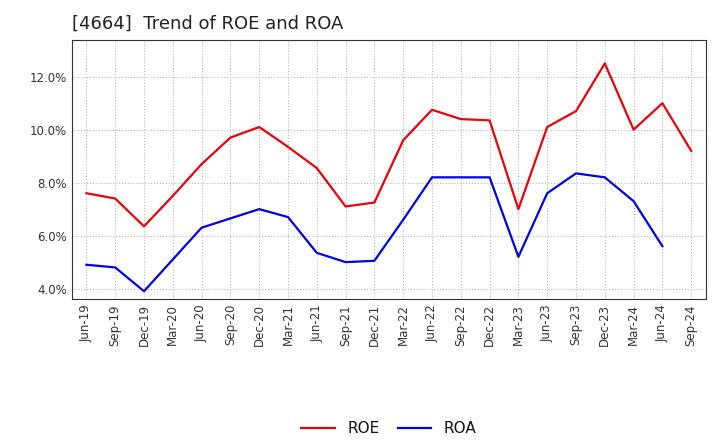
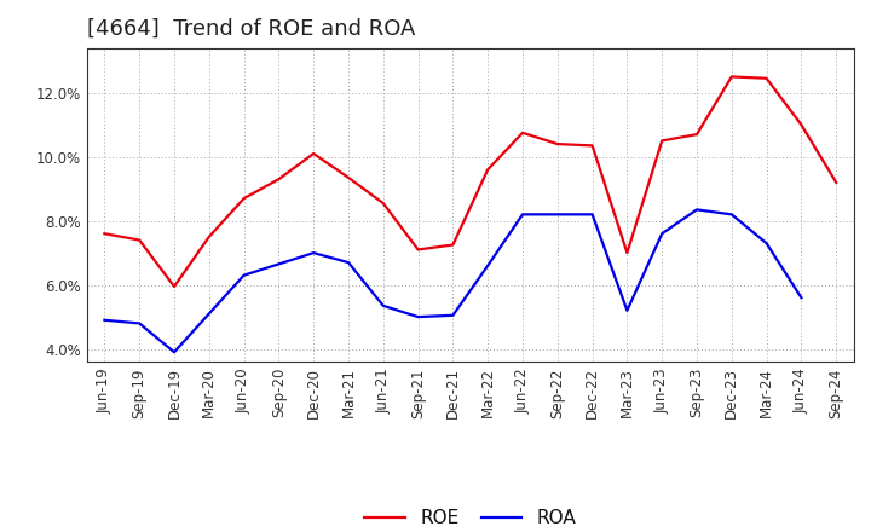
ROE/Dec-19: 6.35% -> 5.95%
ROE/Sep-20: 9.70% -> 9.30%
ROE/Jun-23: 10.10% -> 10.50%
ROE/Mar-24: 10.00% -> 12.45%
